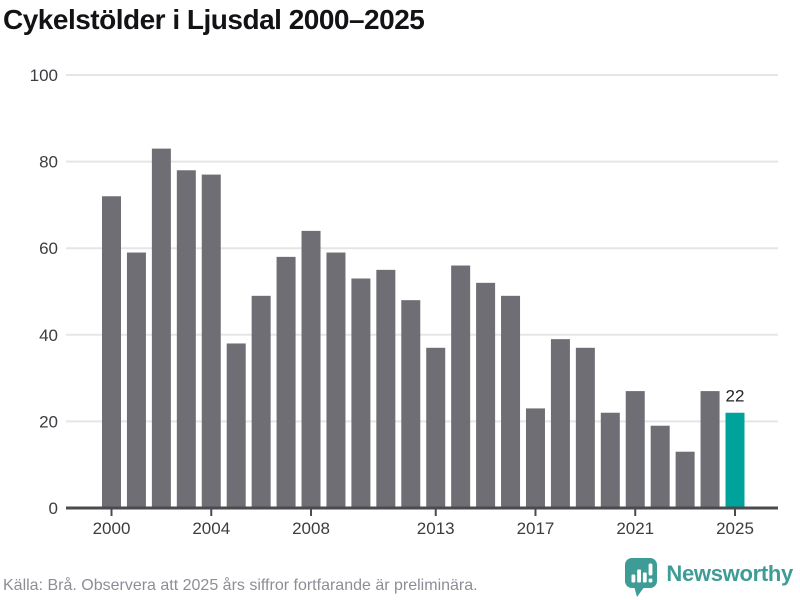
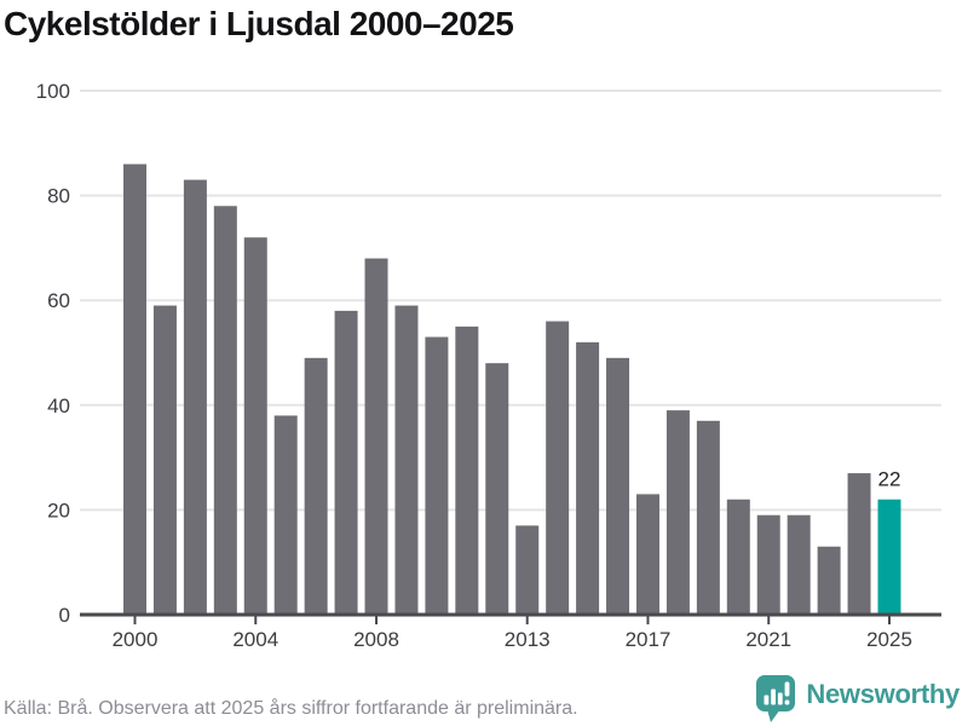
2000: 72 -> 86
2004: 77 -> 72
2008: 64 -> 68
2013: 37 -> 17
2021: 27 -> 19
